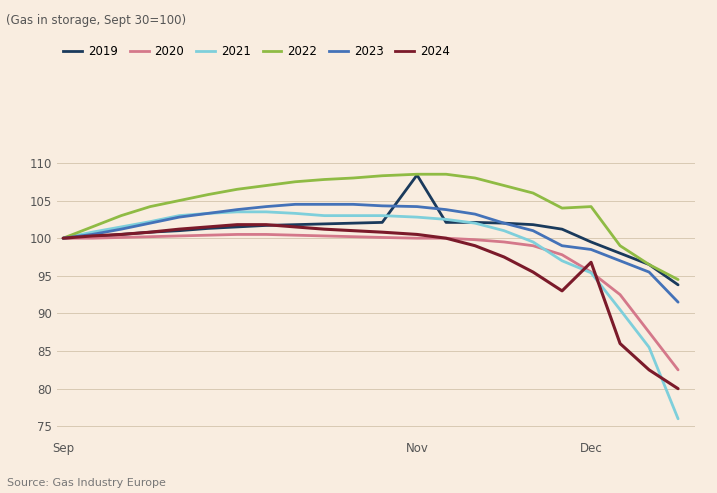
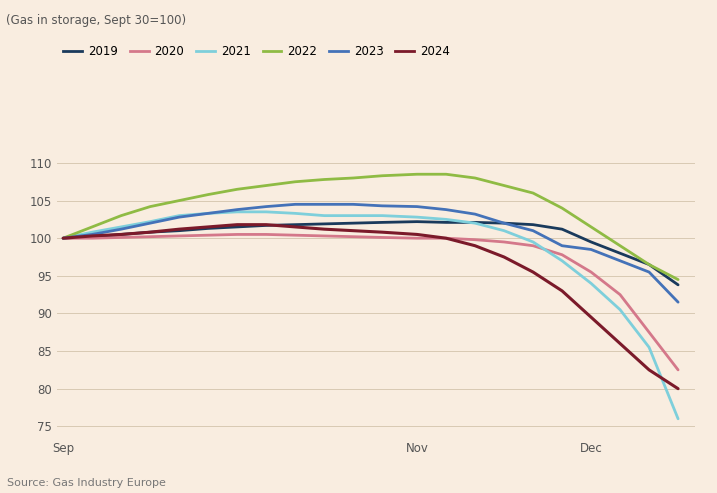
2019/Nov: 108.4 -> 102.2
2021/Dec: 95.4 -> 94.0
2022/Dec: 104.2 -> 101.5
2024/Dec: 96.8 -> 89.5
